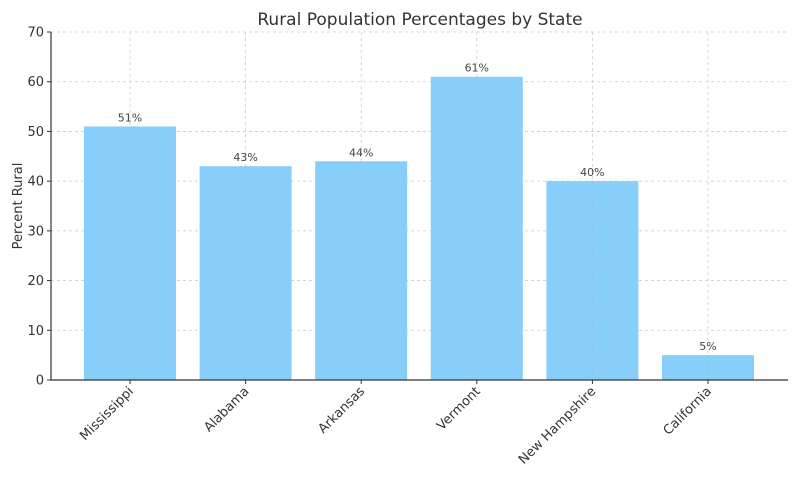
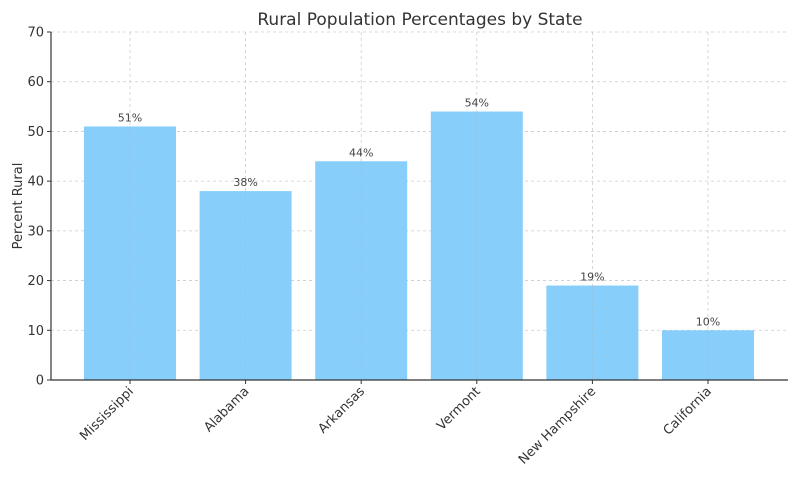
Alabama: 43% -> 38%
Vermont: 61% -> 54%
New Hampshire: 40% -> 19%
California: 5% -> 10%
